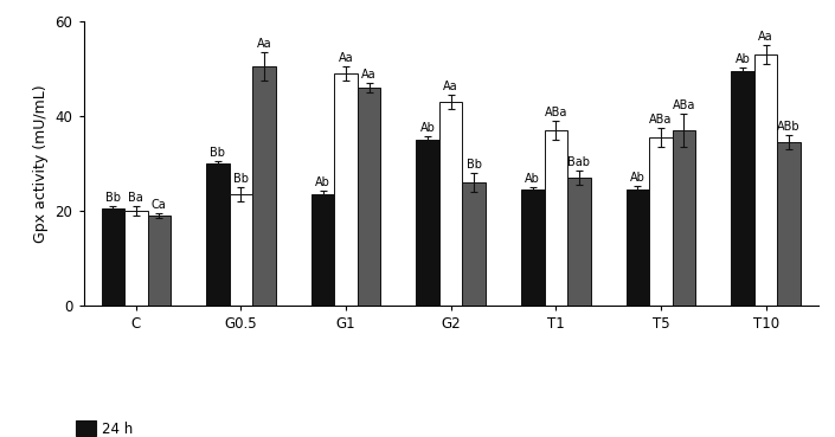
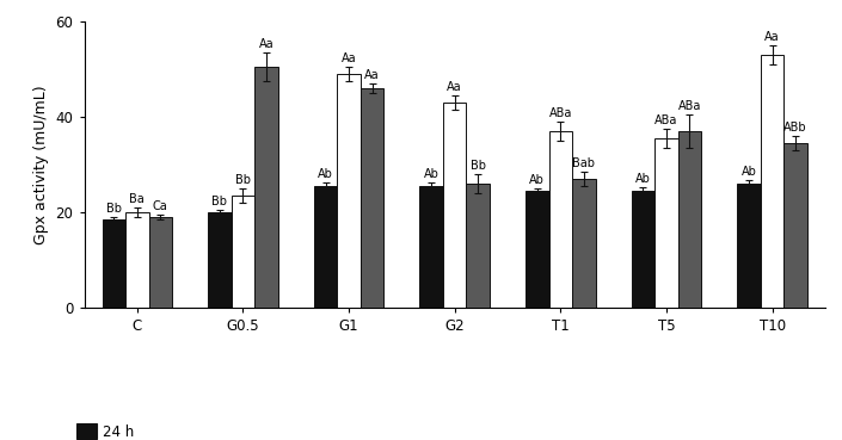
24 h/C: 20.5 -> 18.5
24 h/G0.5: 30.0 -> 20.0
24 h/G1: 23.5 -> 25.5
24 h/G2: 35.0 -> 25.5
24 h/T10: 49.5 -> 26.0
